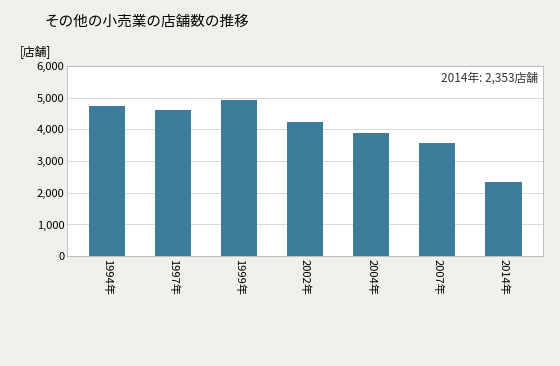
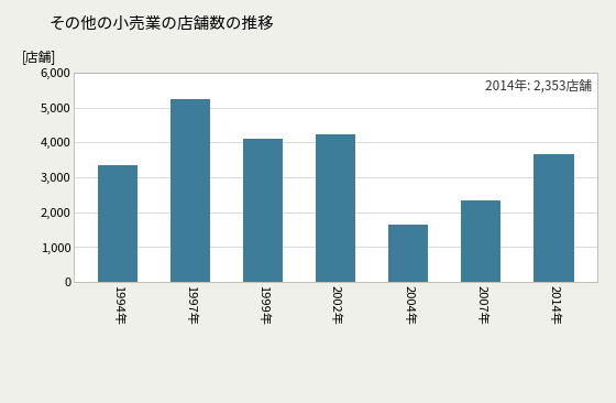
1994年: 4,720 -> 3,350
1997年: 4,600 -> 5,250
1999年: 4,910 -> 4,100
2004年: 3,880 -> 1,650
2007年: 3,560 -> 2,350
2014年: 2,350 -> 3,650
